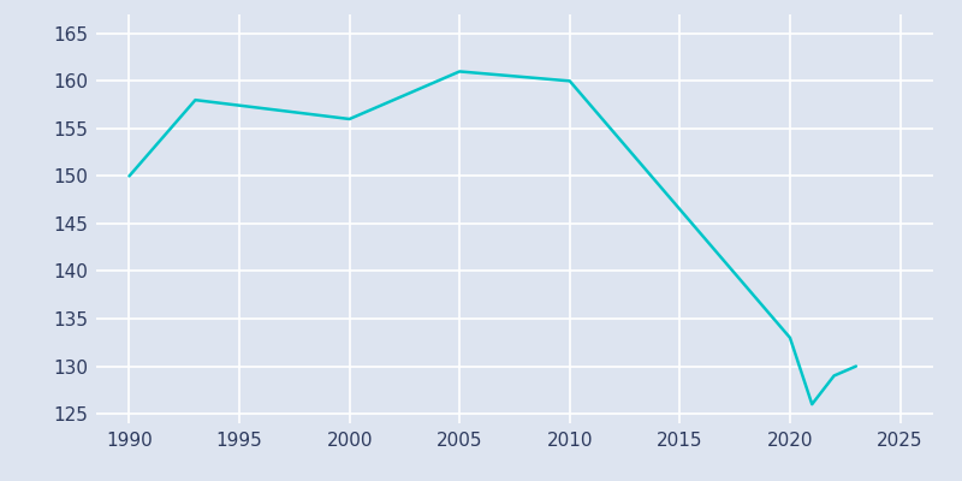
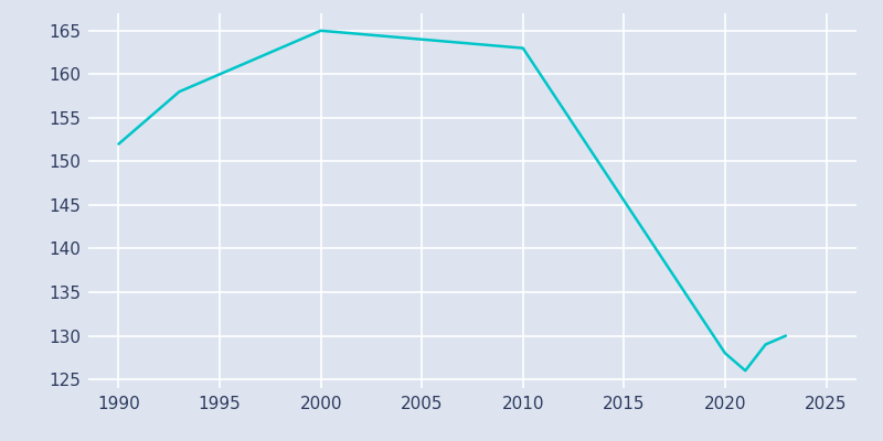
1990: 150 -> 152
2000: 156 -> 165
2005: 161 -> 164
2010: 160 -> 163
2020: 133 -> 128
